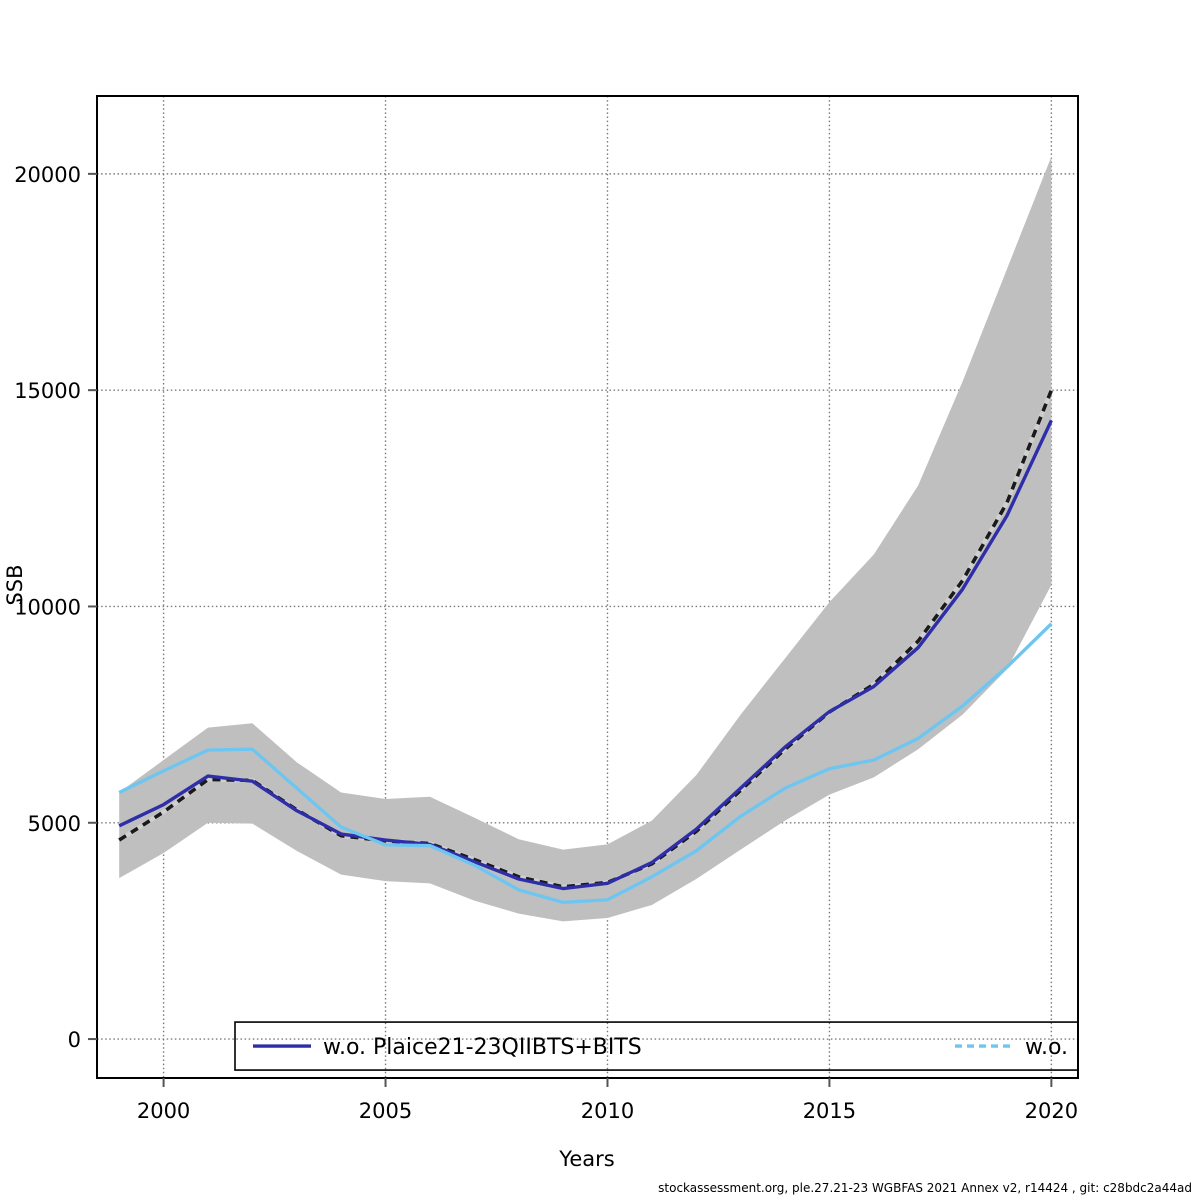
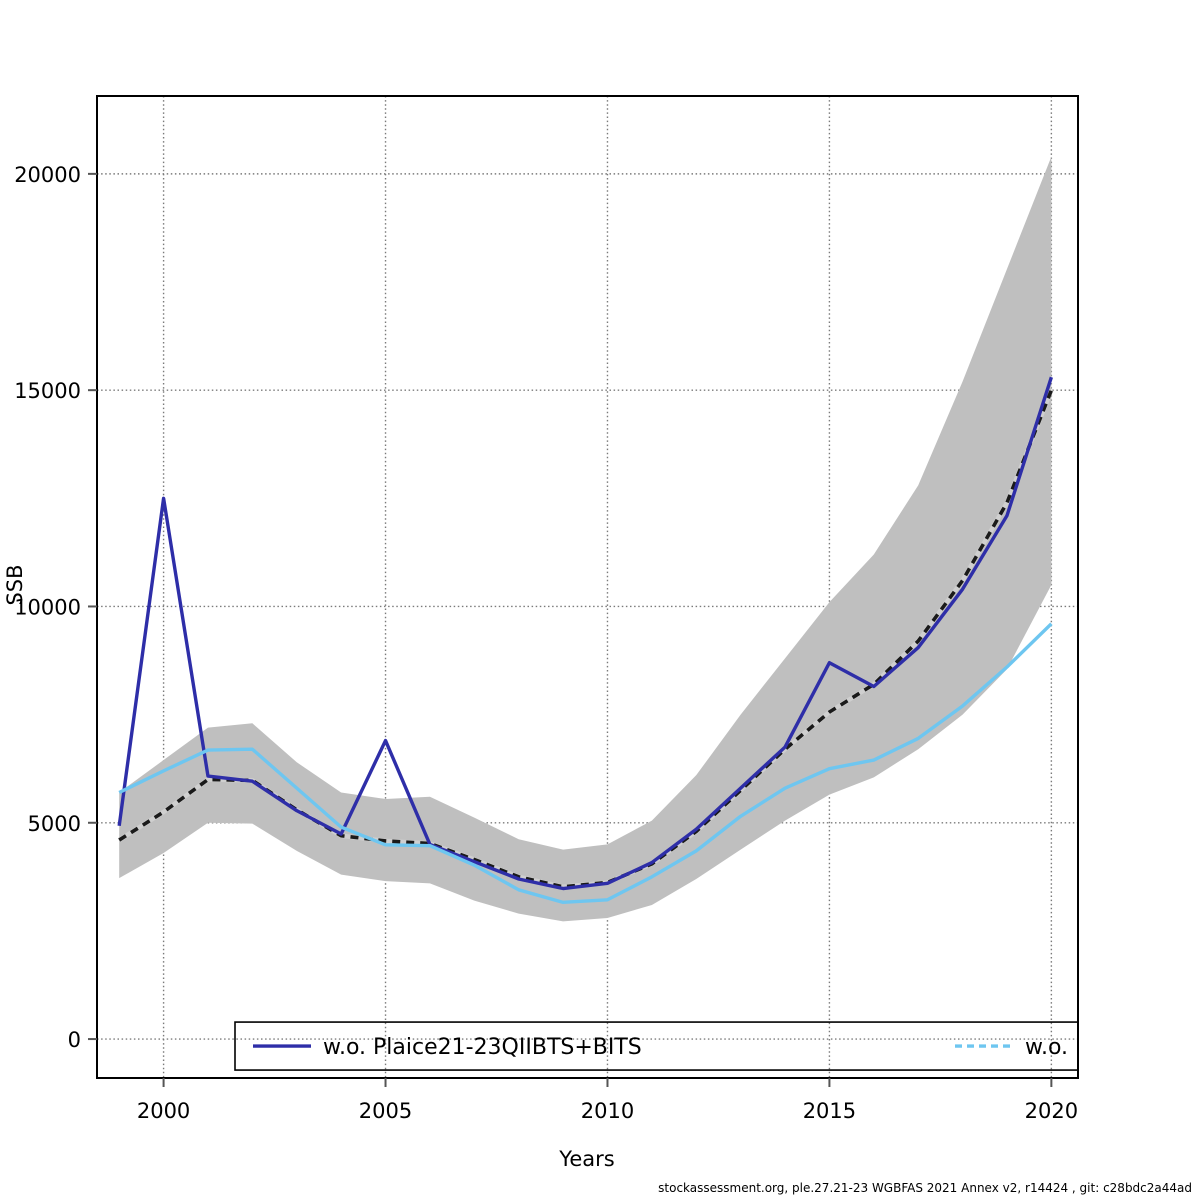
w.o. Plaice21-23QIIBTS+BITS/2000: 5400 -> 12500
w.o. Plaice21-23QIIBTS+BITS/2005: 4600 -> 6900
w.o. Plaice21-23QIIBTS+BITS/2015: 7600 -> 8700
w.o. Plaice21-23QIIBTS+BITS/2020: 14300 -> 15300
